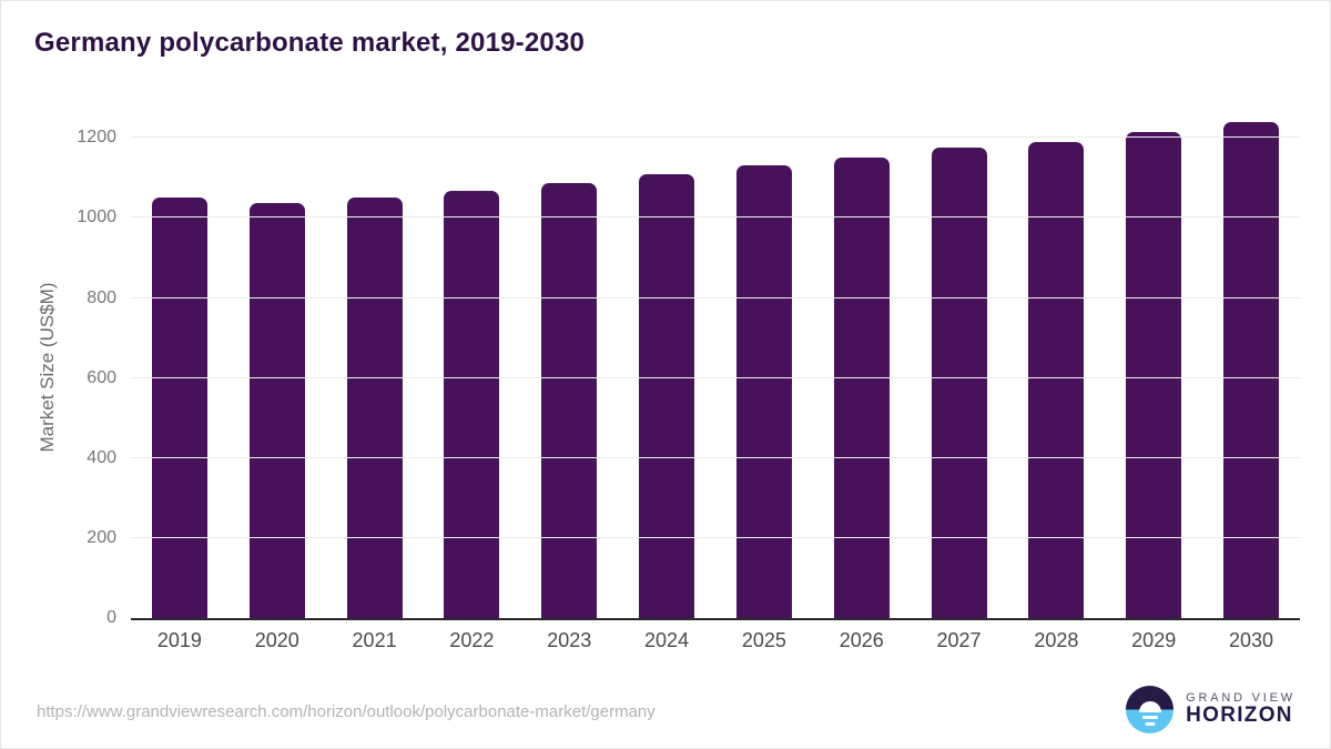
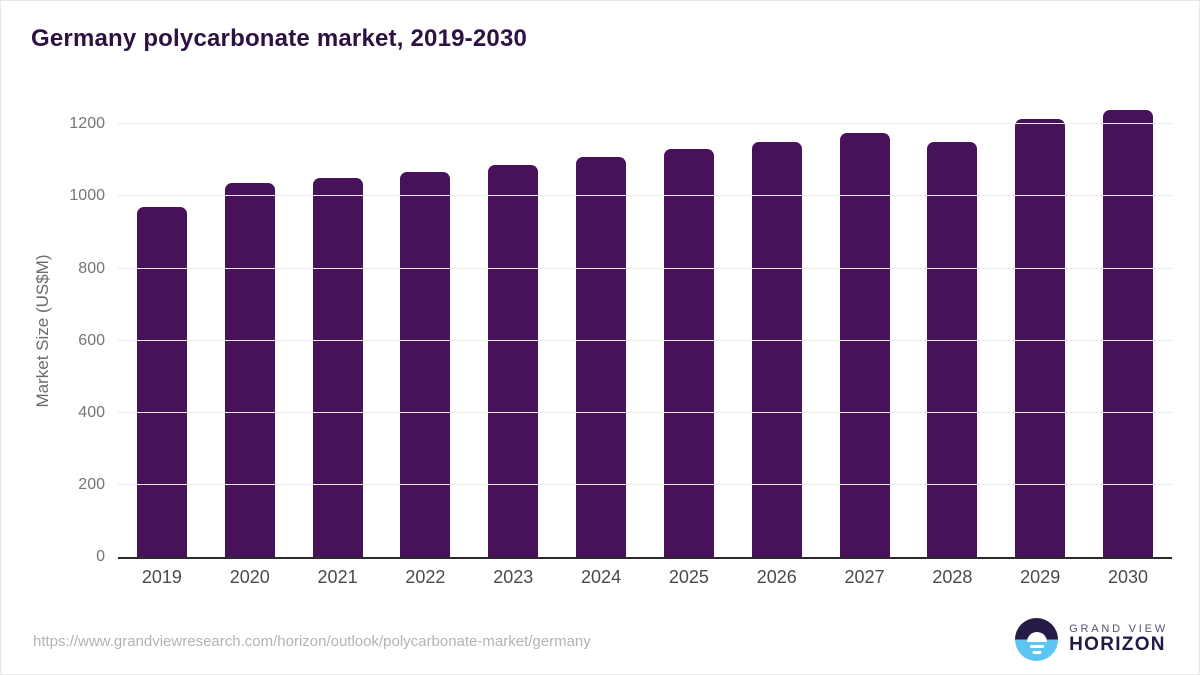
2019: 1050 -> 970
2028: 1190 -> 1150
